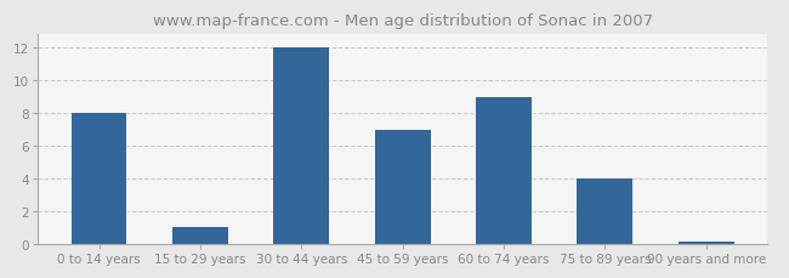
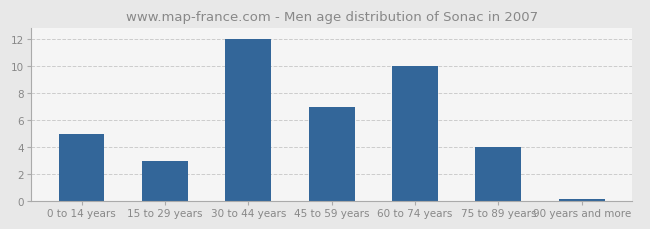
0 to 14 years: 8.0 -> 5.0
15 to 29 years: 1.0 -> 3.0
60 to 74 years: 9.0 -> 10.0
